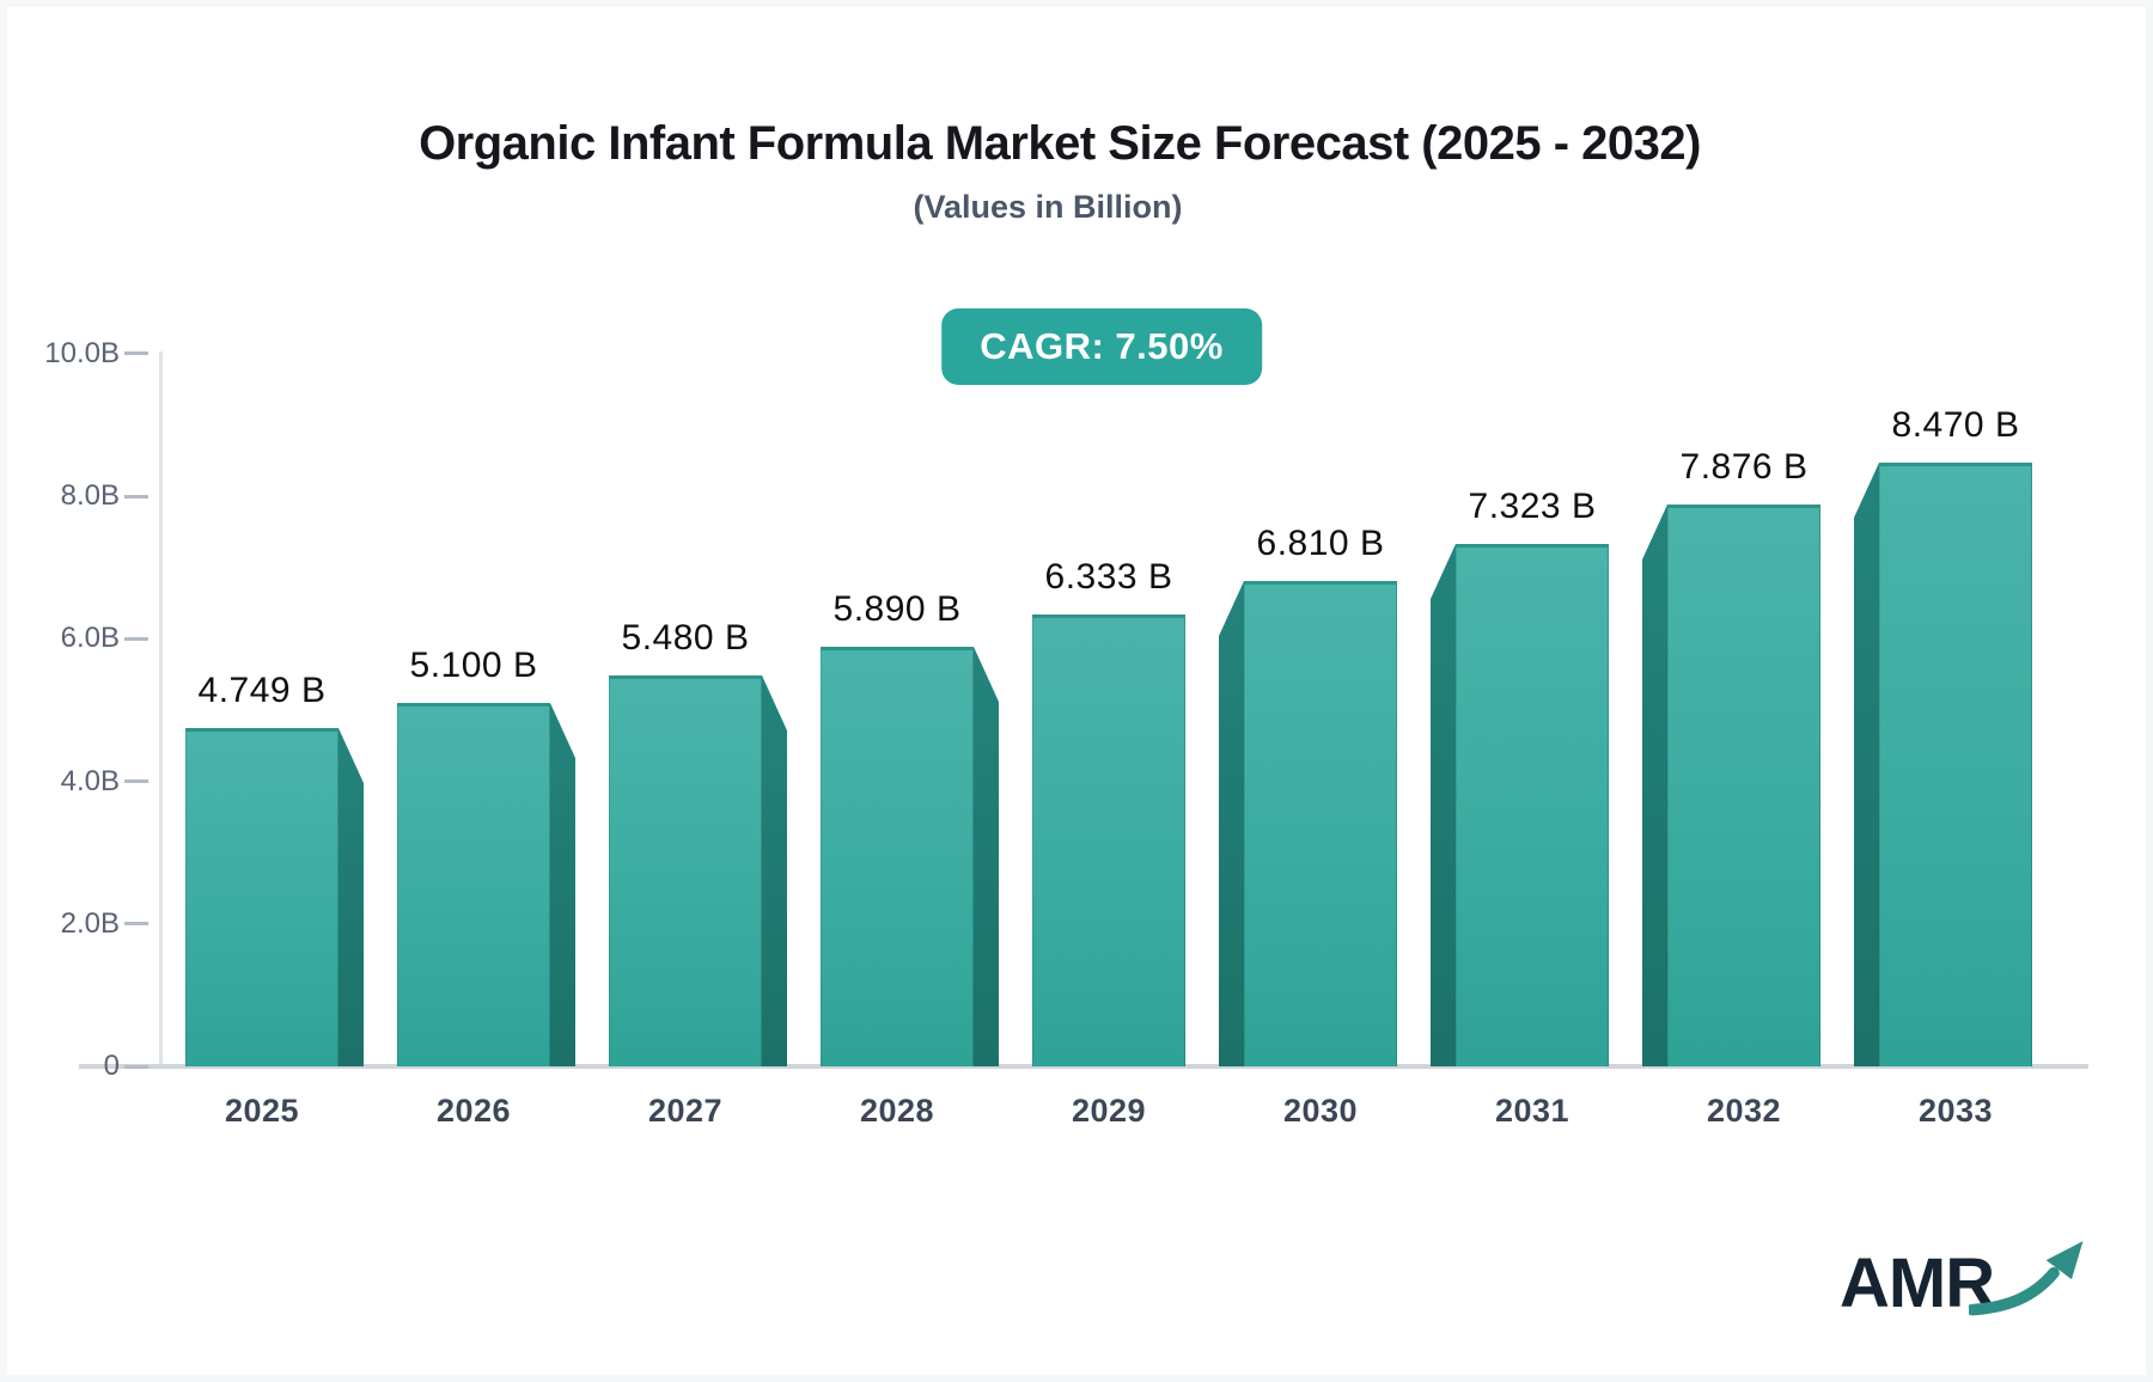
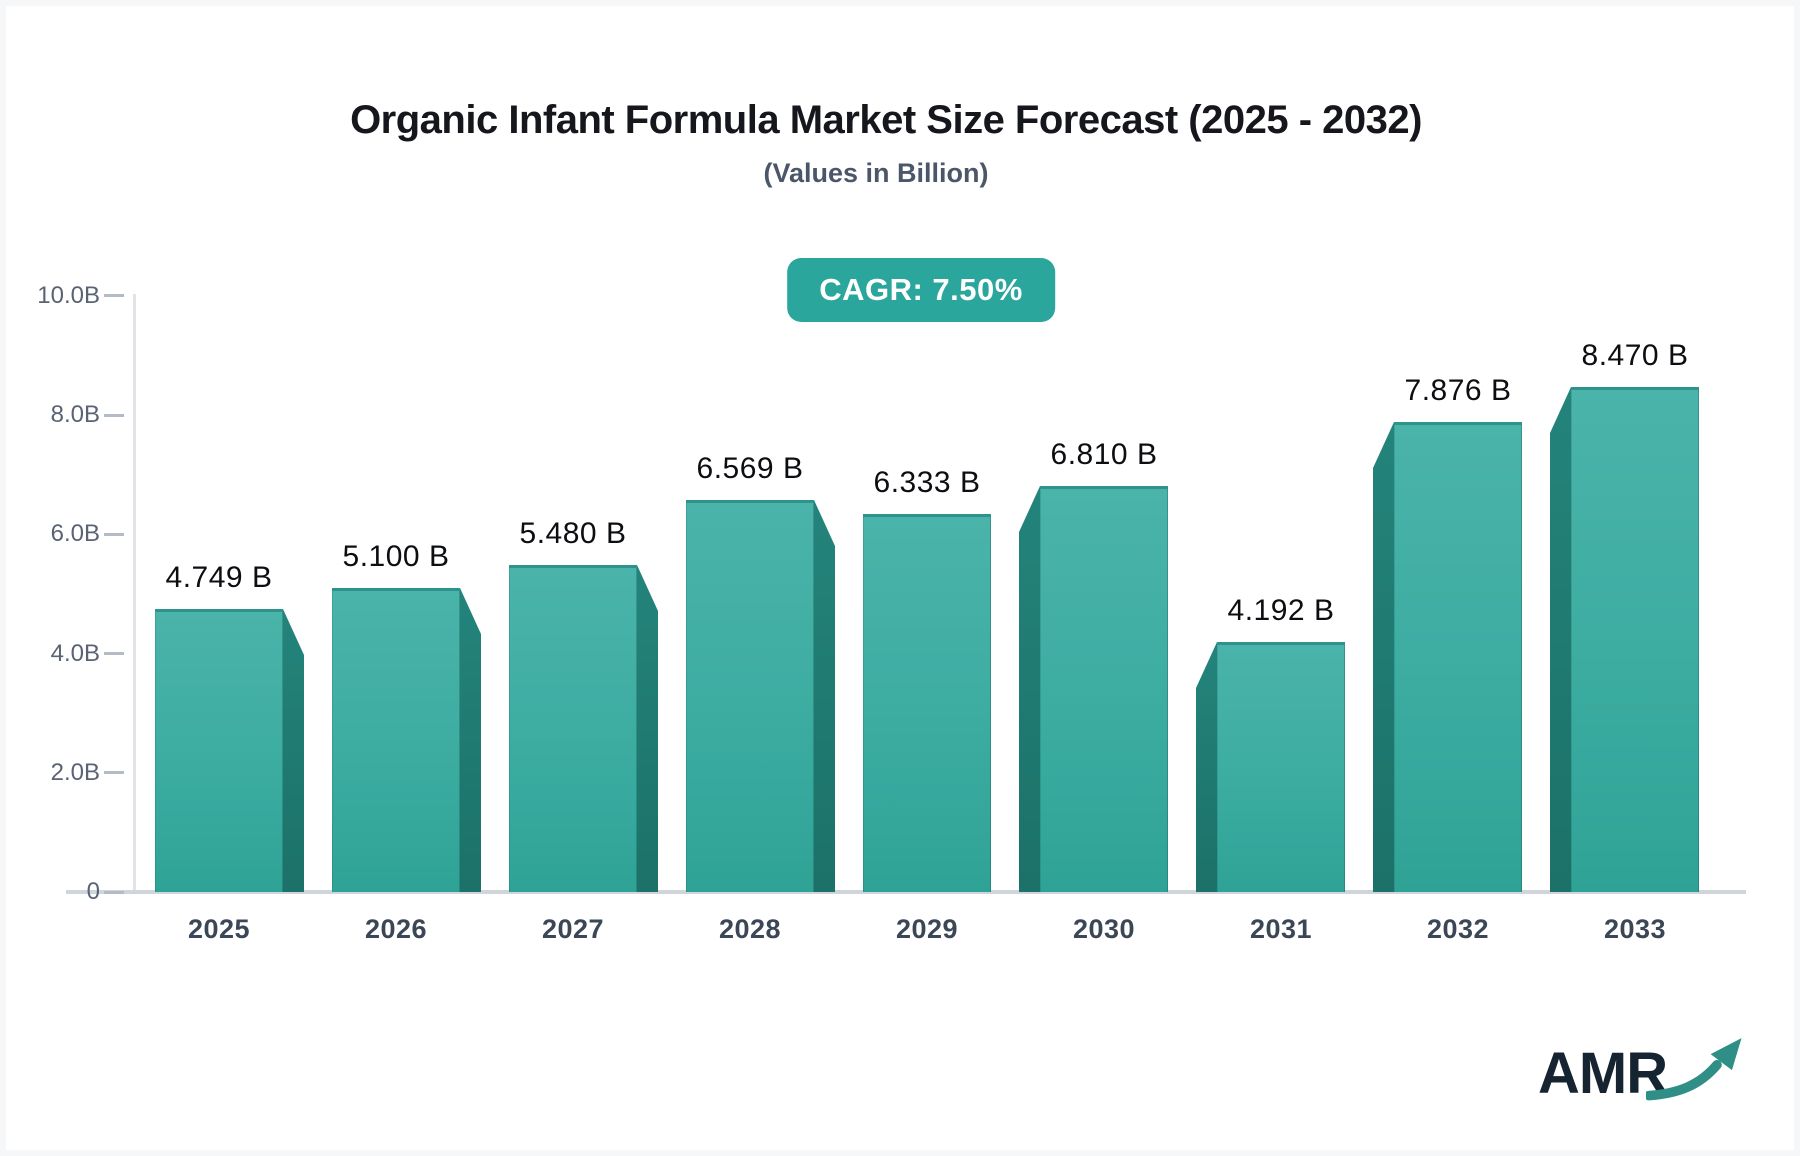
2028: 5.890 -> 6.569
2031: 7.323 -> 4.192
